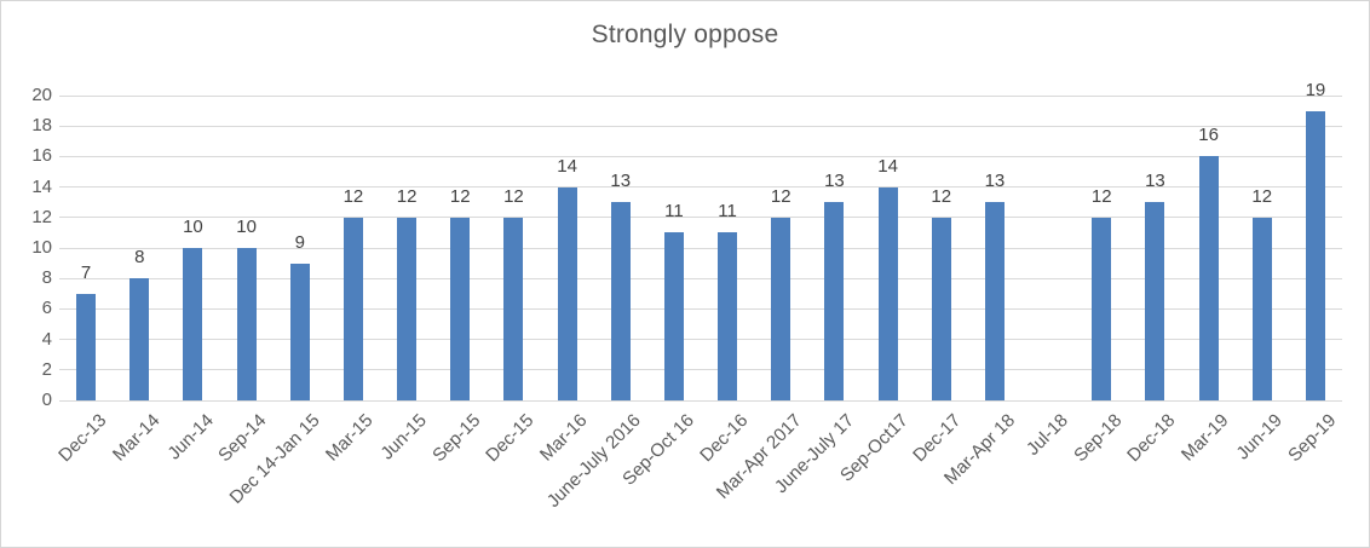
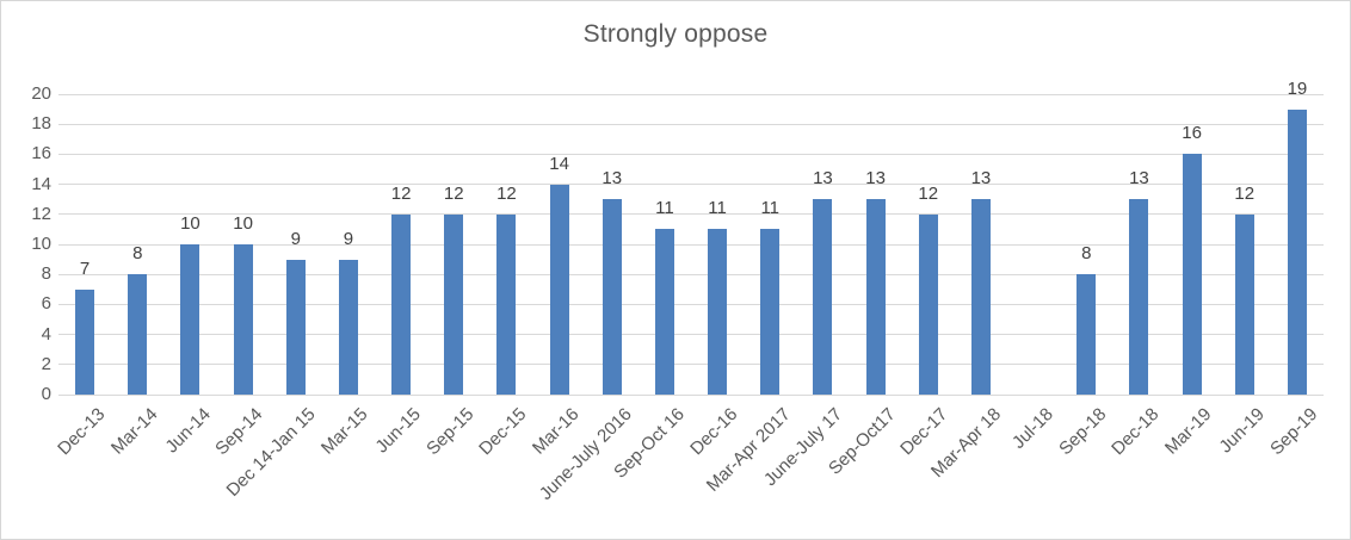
Mar-15: 12 -> 9
Mar-Apr 2017: 12 -> 11
Sep-Oct17: 14 -> 13
Sep-18: 12 -> 8
